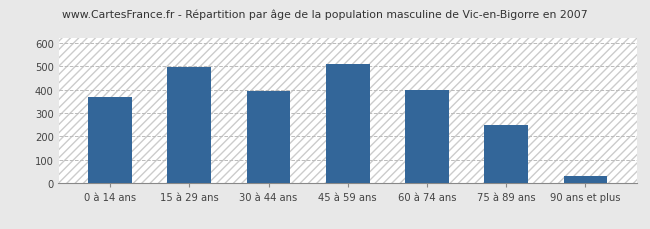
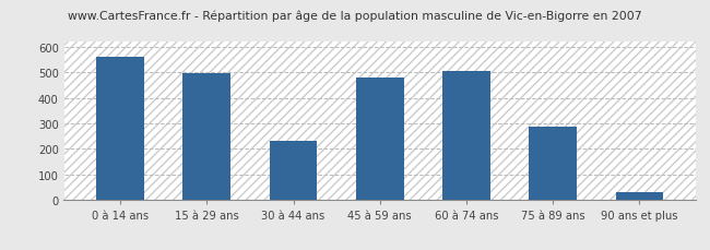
0 à 14 ans: 370 -> 560
30 à 44 ans: 393 -> 230
45 à 59 ans: 510 -> 480
60 à 74 ans: 398 -> 505
75 à 89 ans: 247 -> 285
